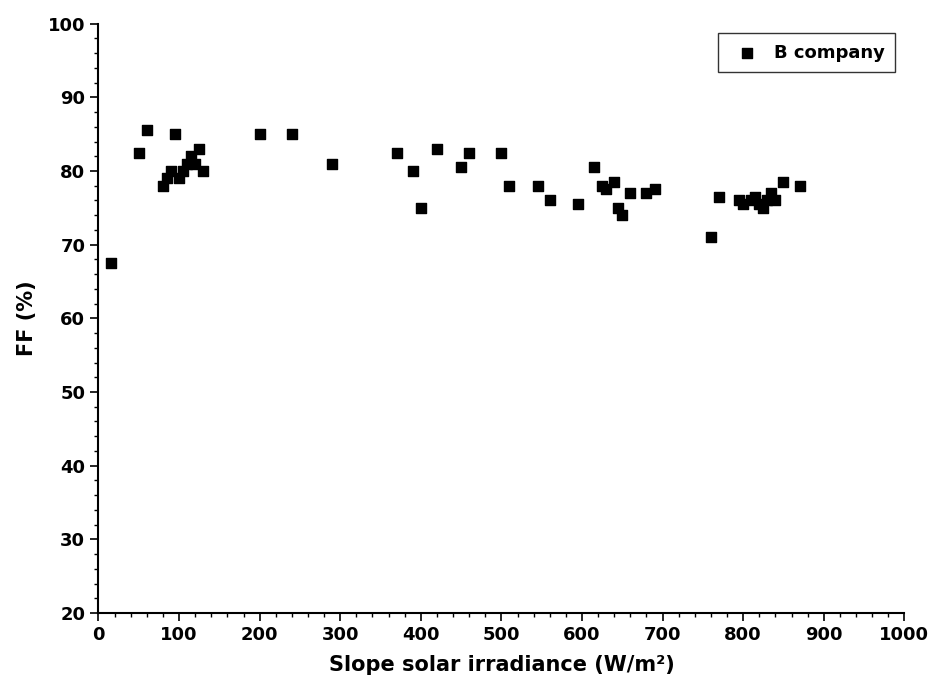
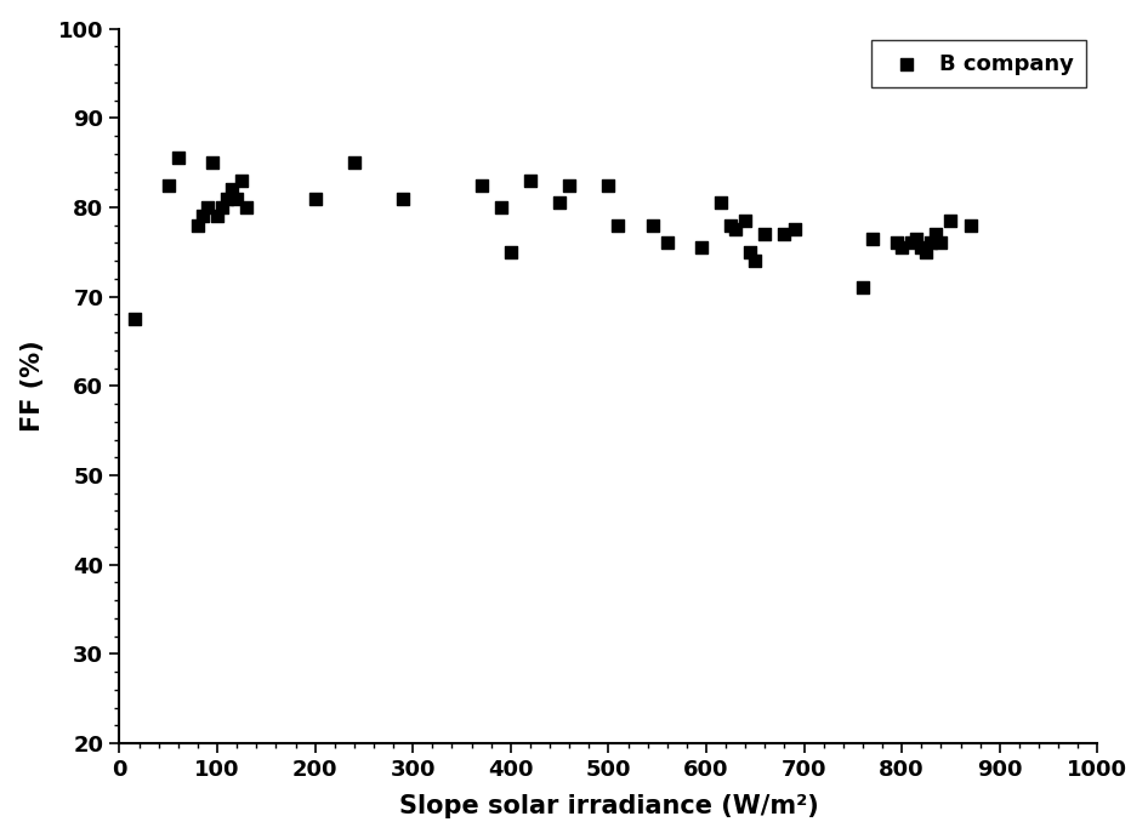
200: 85.0 -> 81.0
